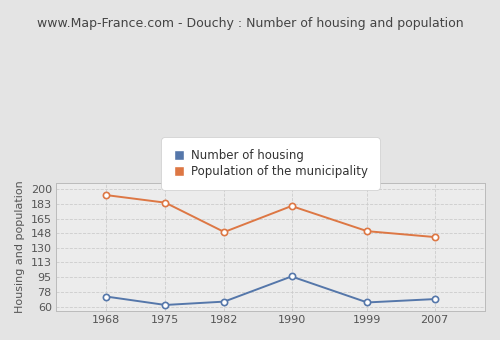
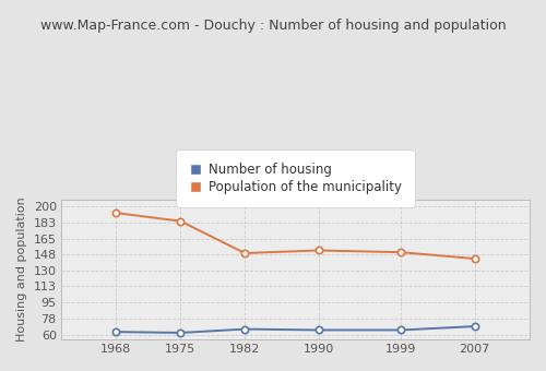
Number of housing/1968: 72 -> 63
Number of housing/1990: 96 -> 65
Population of the municipality/1990: 180 -> 152
